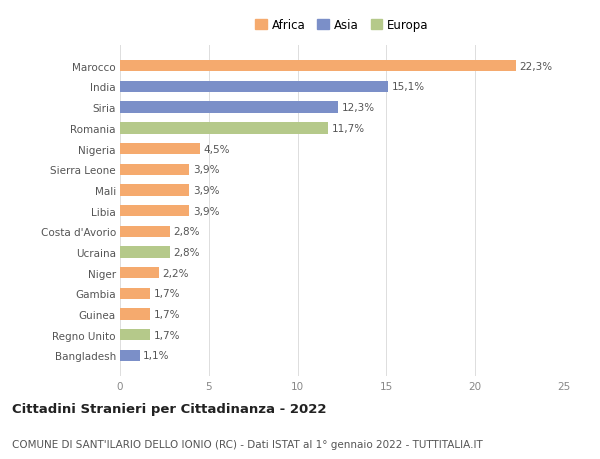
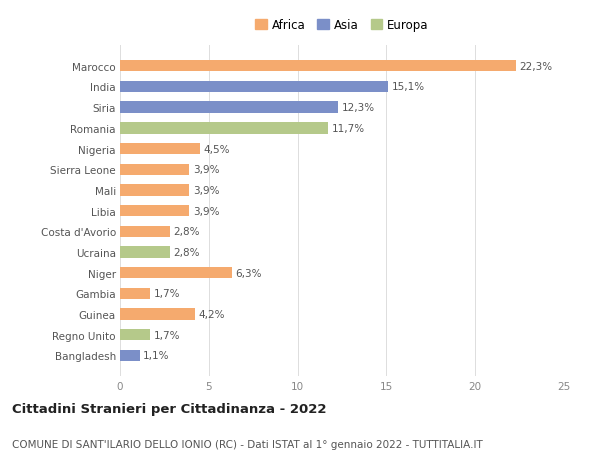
Niger: 2,2% -> 6,3%
Guinea: 1,7% -> 4,2%
